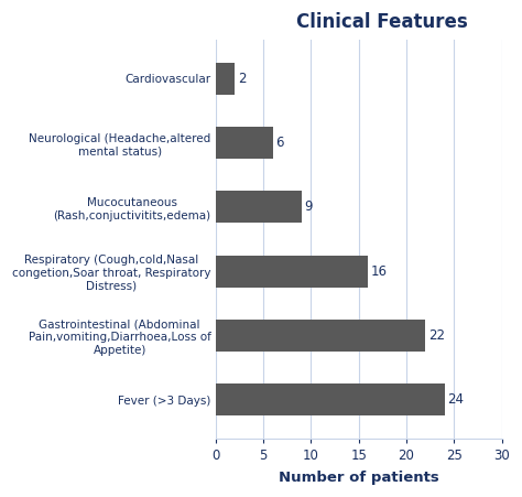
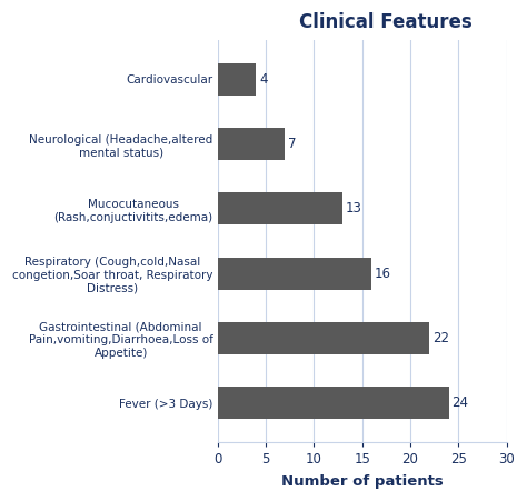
Cardiovascular: 2 -> 4
Neurological (Headache,altered mental status): 6 -> 7
Mucocutaneous (Rash,conjuctivitits,edema): 9 -> 13
